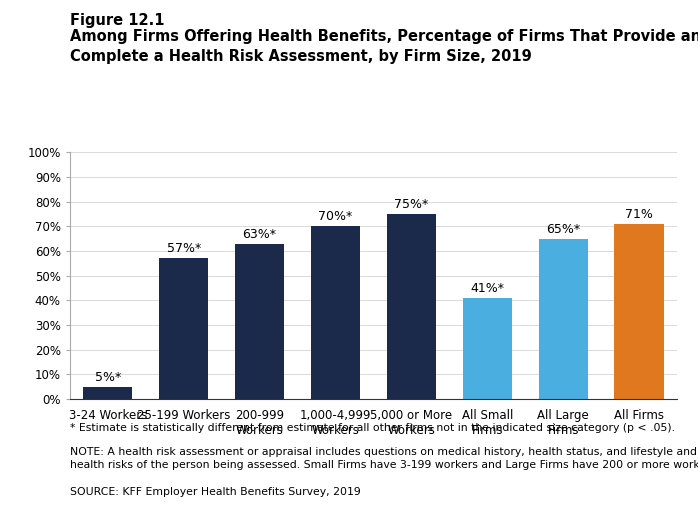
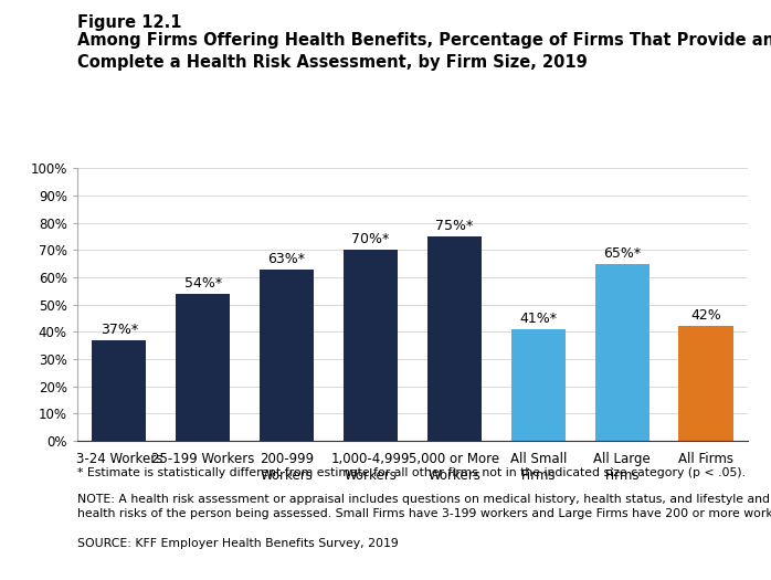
3-24 Workers: 5%* -> 37%*
25-199 Workers: 57%* -> 54%*
All Firms: 71% -> 42%
